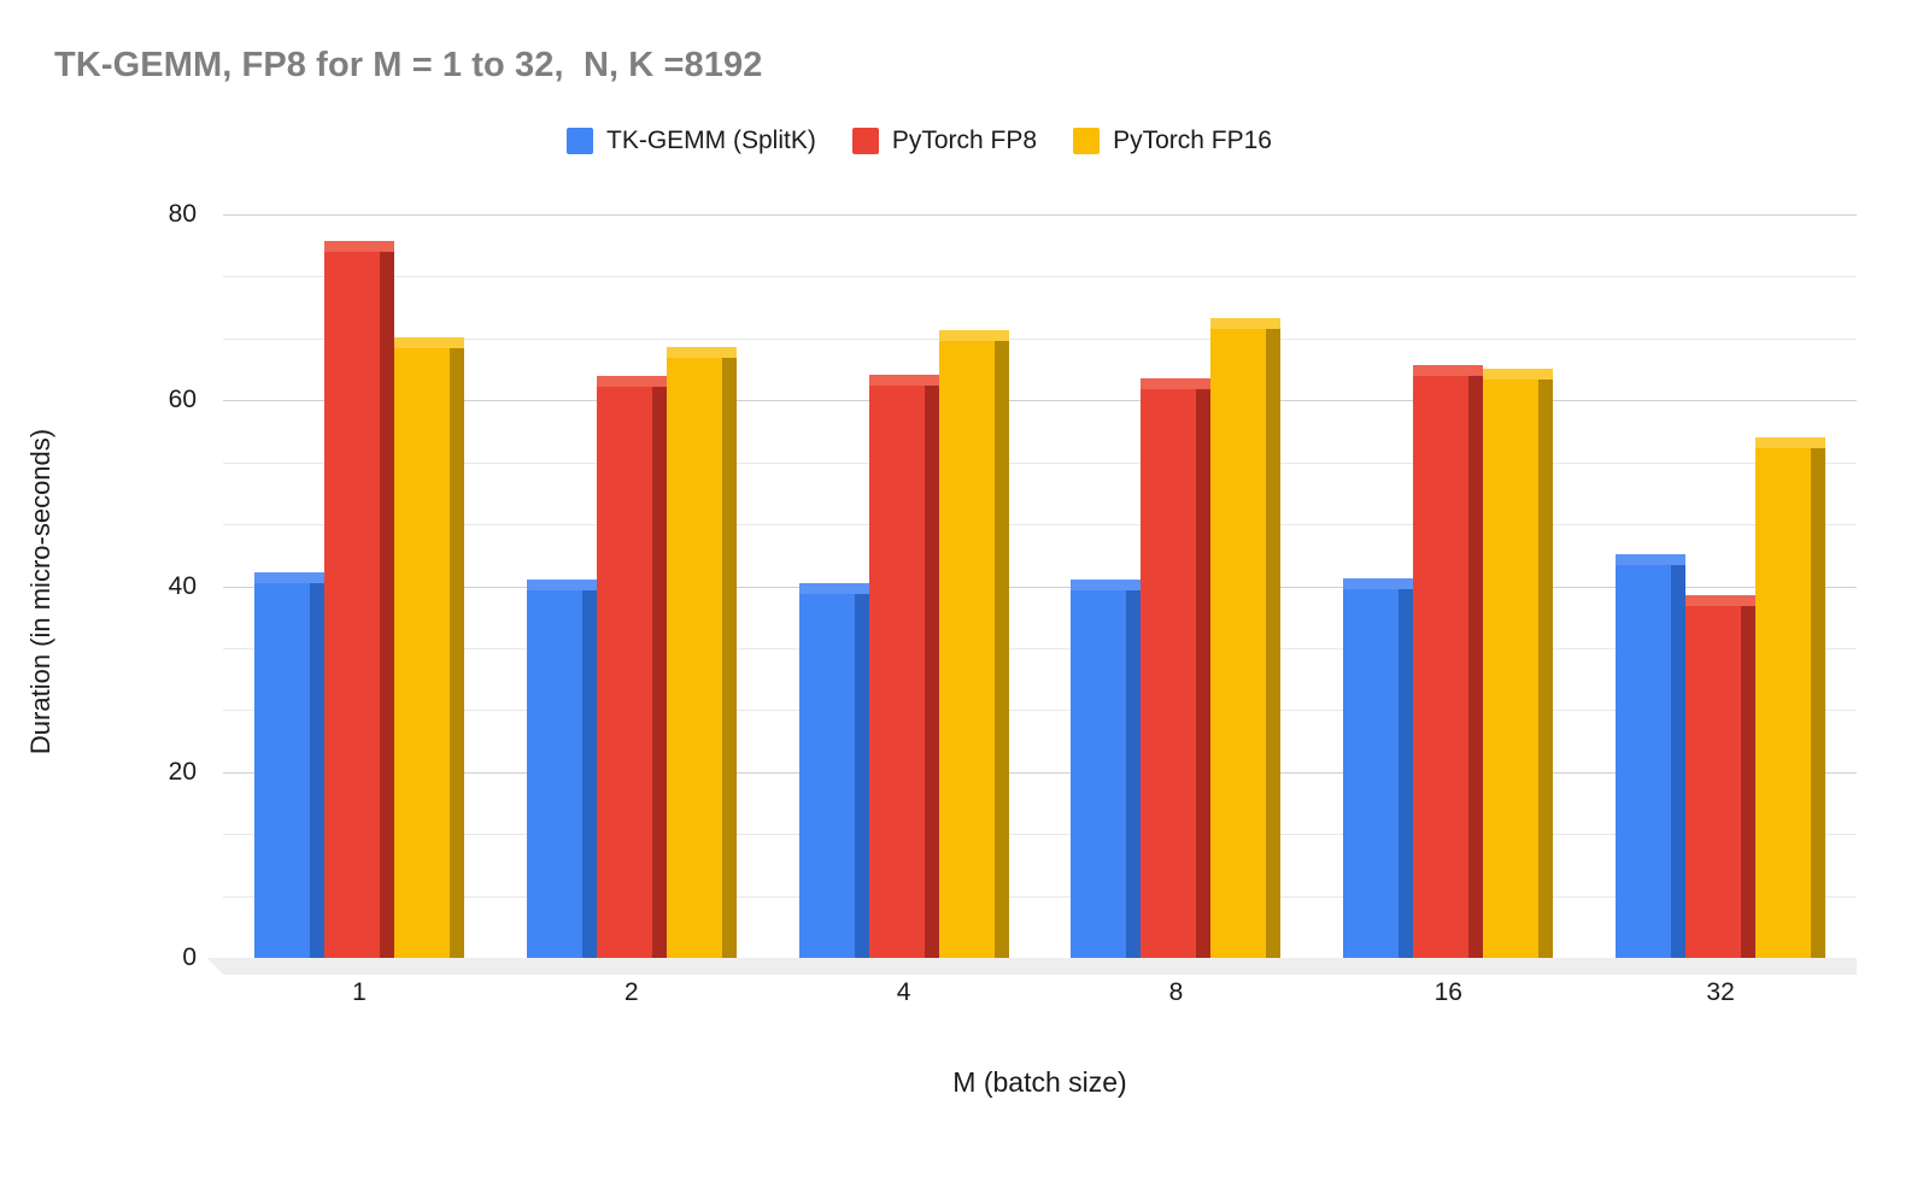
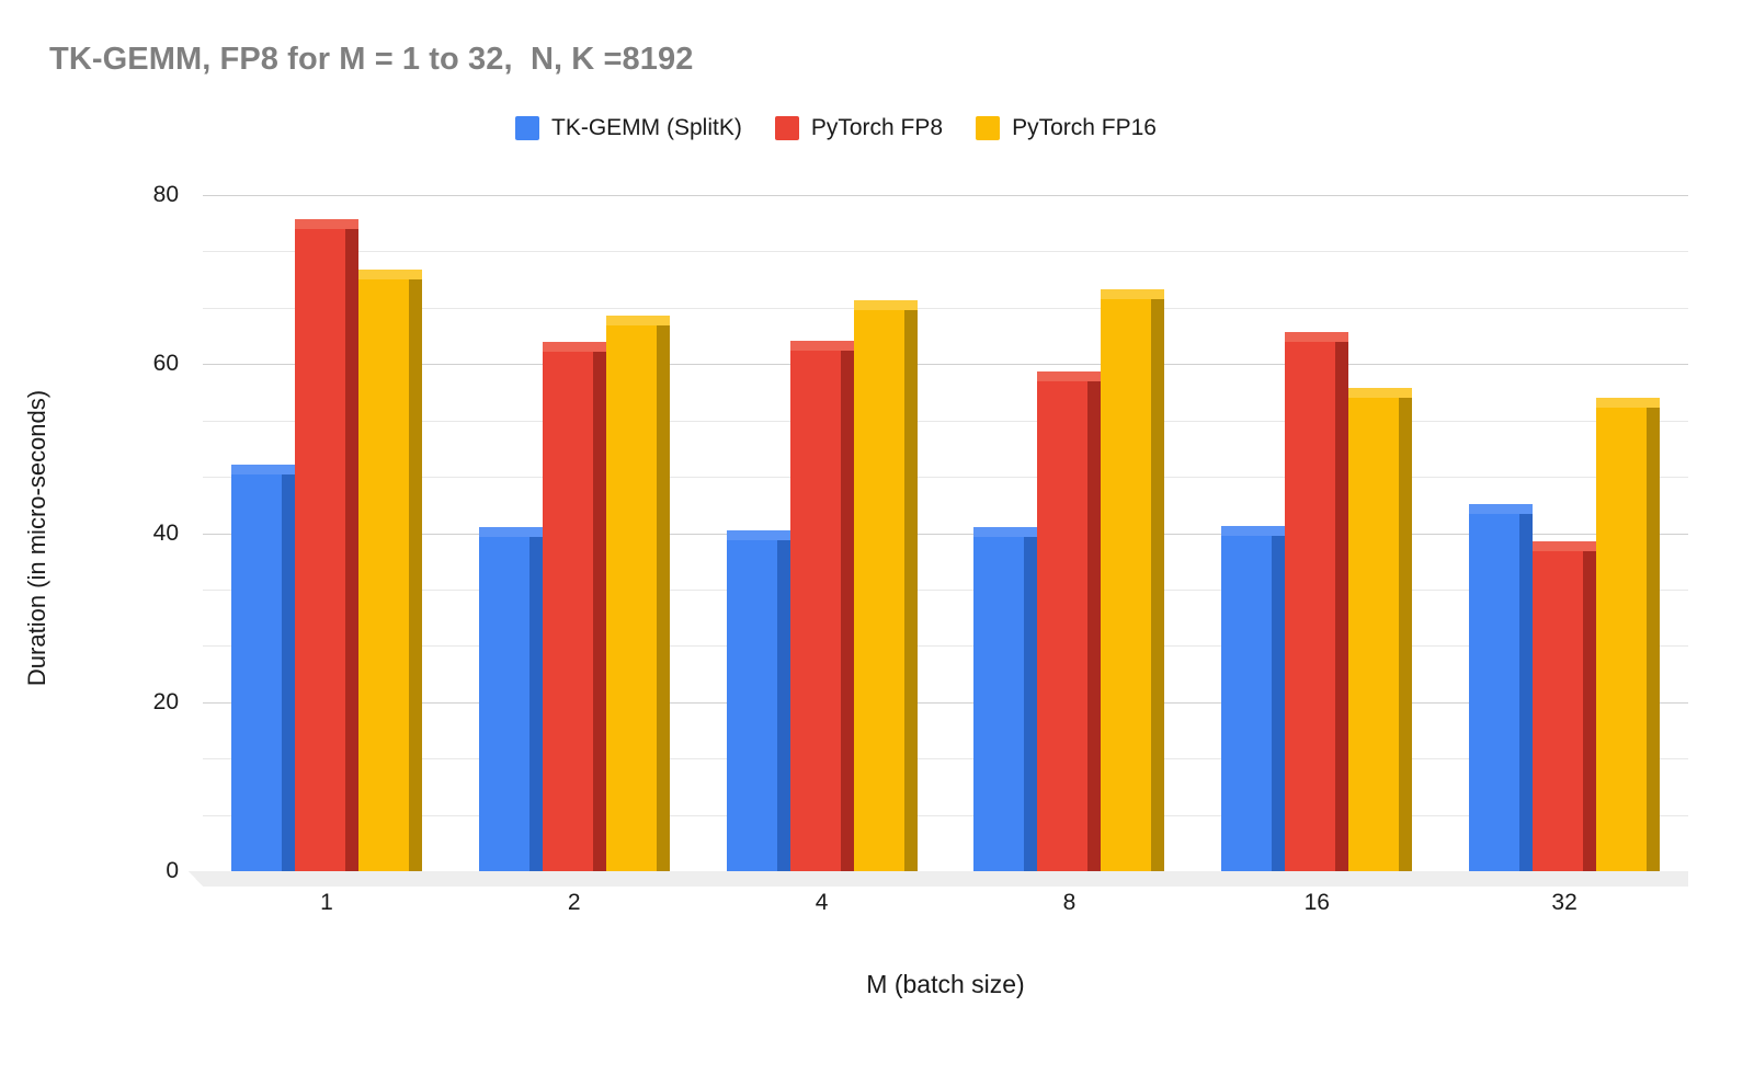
TK-GEMM (SplitK)/1: 40 -> 47
PyTorch FP16/1: 66 -> 70
PyTorch FP8/8: 61 -> 58
PyTorch FP16/16: 62 -> 56
